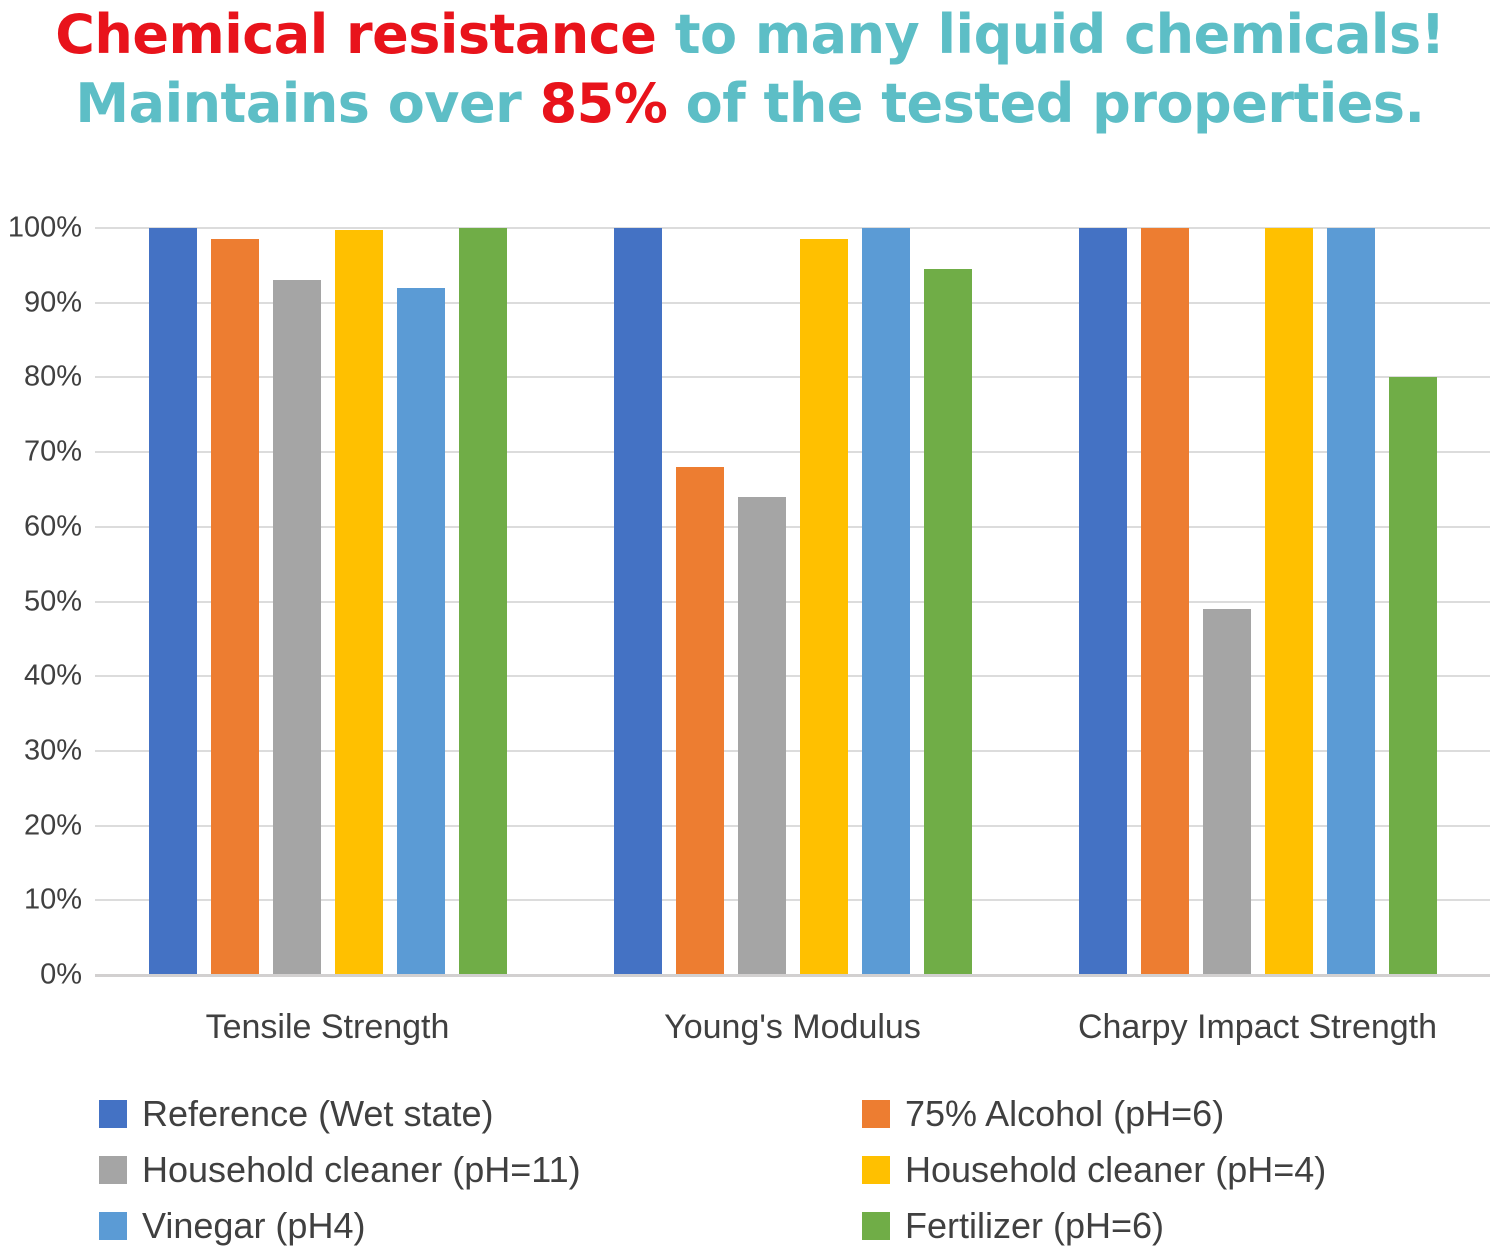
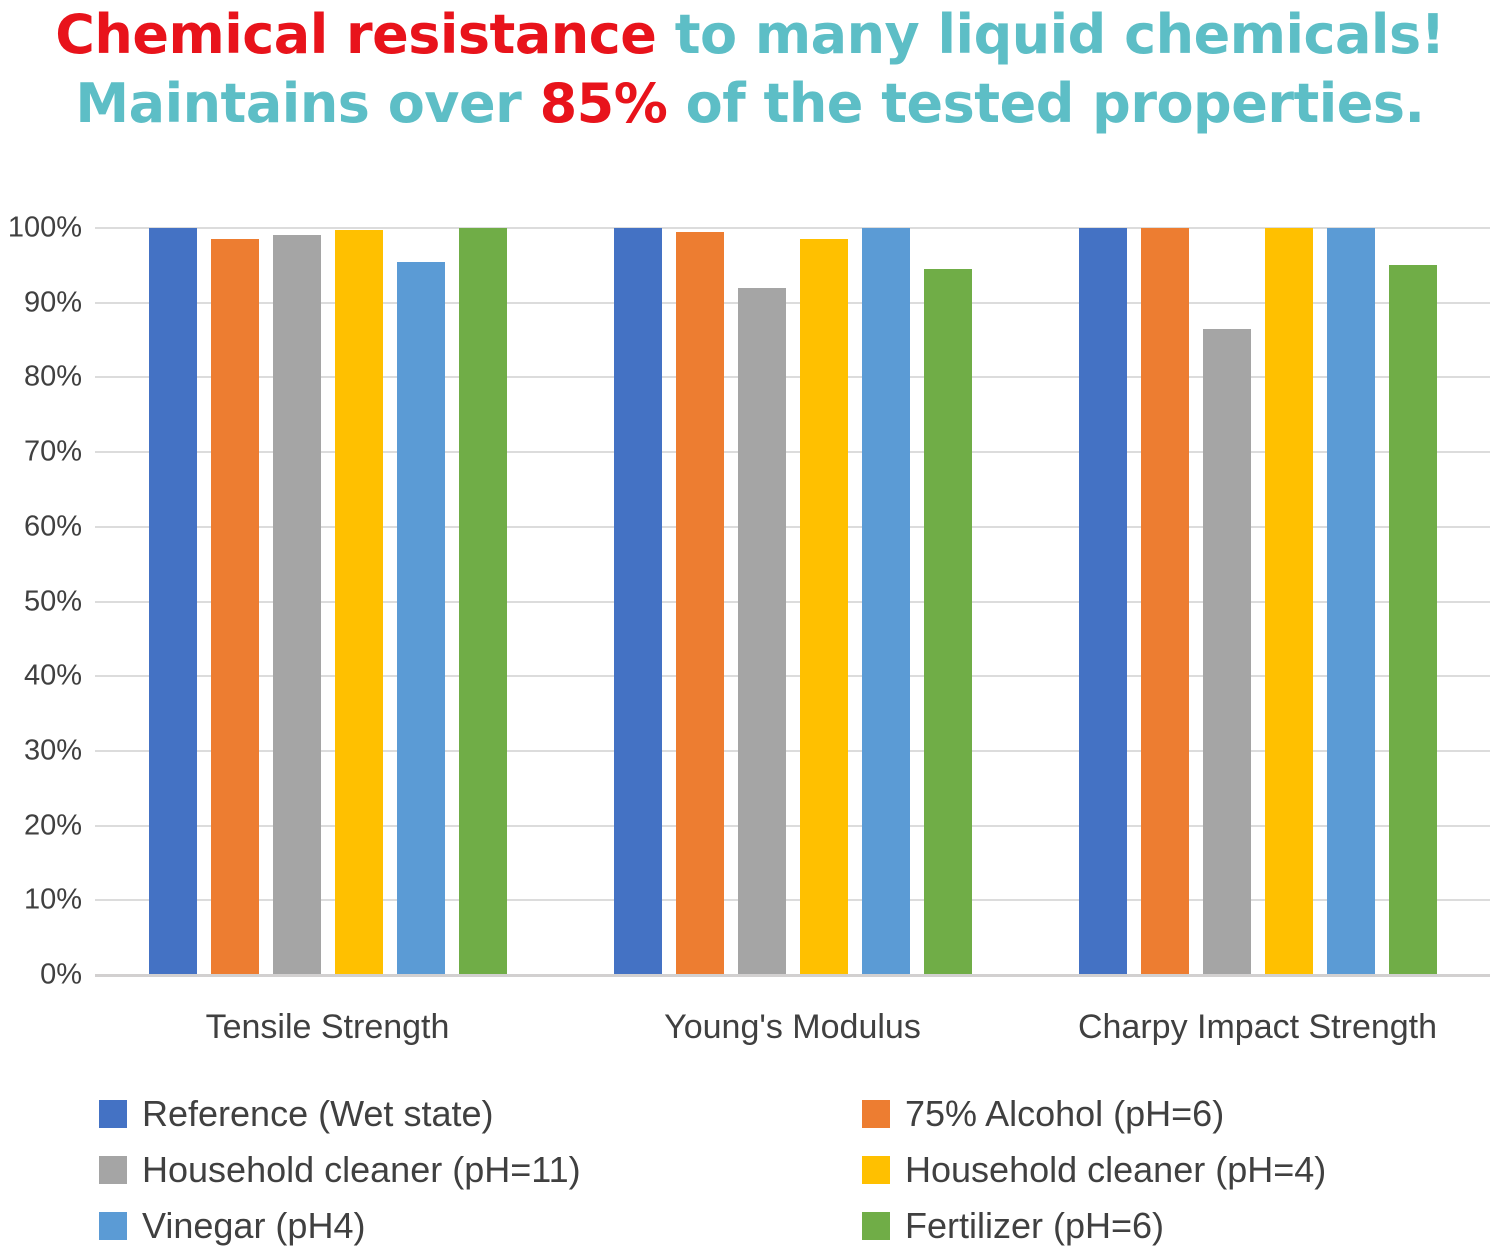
Household cleaner (pH=11)/Tensile Strength: 93% -> 99%
Vinegar (pH4)/Tensile Strength: 92% -> 96%
75% Alcohol (pH=6)/Young's Modulus: 68% -> 100%
Household cleaner (pH=11)/Young's Modulus: 64% -> 92%
Household cleaner (pH=11)/Charpy Impact Strength: 49% -> 86%
Fertilizer (pH=6)/Charpy Impact Strength: 80% -> 95%
